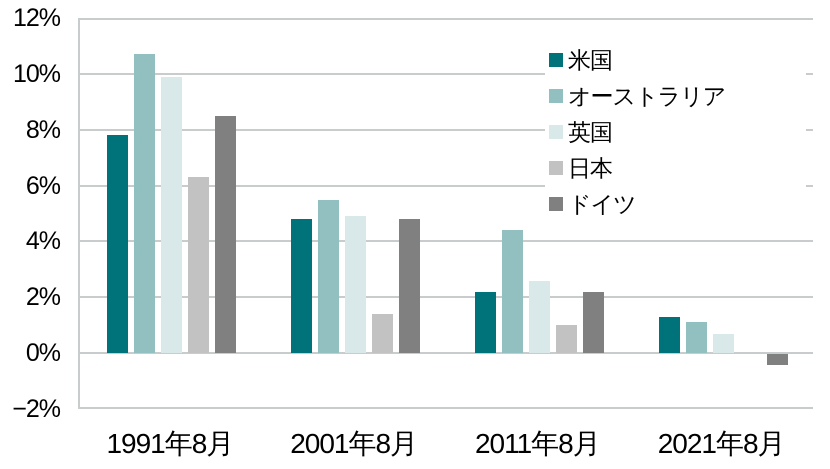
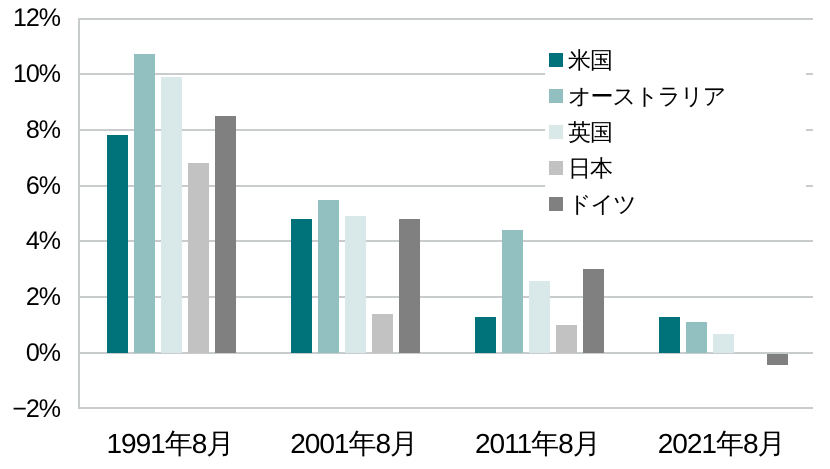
日本/1991年8月: 6.3% -> 6.8%
米国/2011年8月: 2.2% -> 1.3%
ドイツ/2011年8月: 2.2% -> 3.0%
